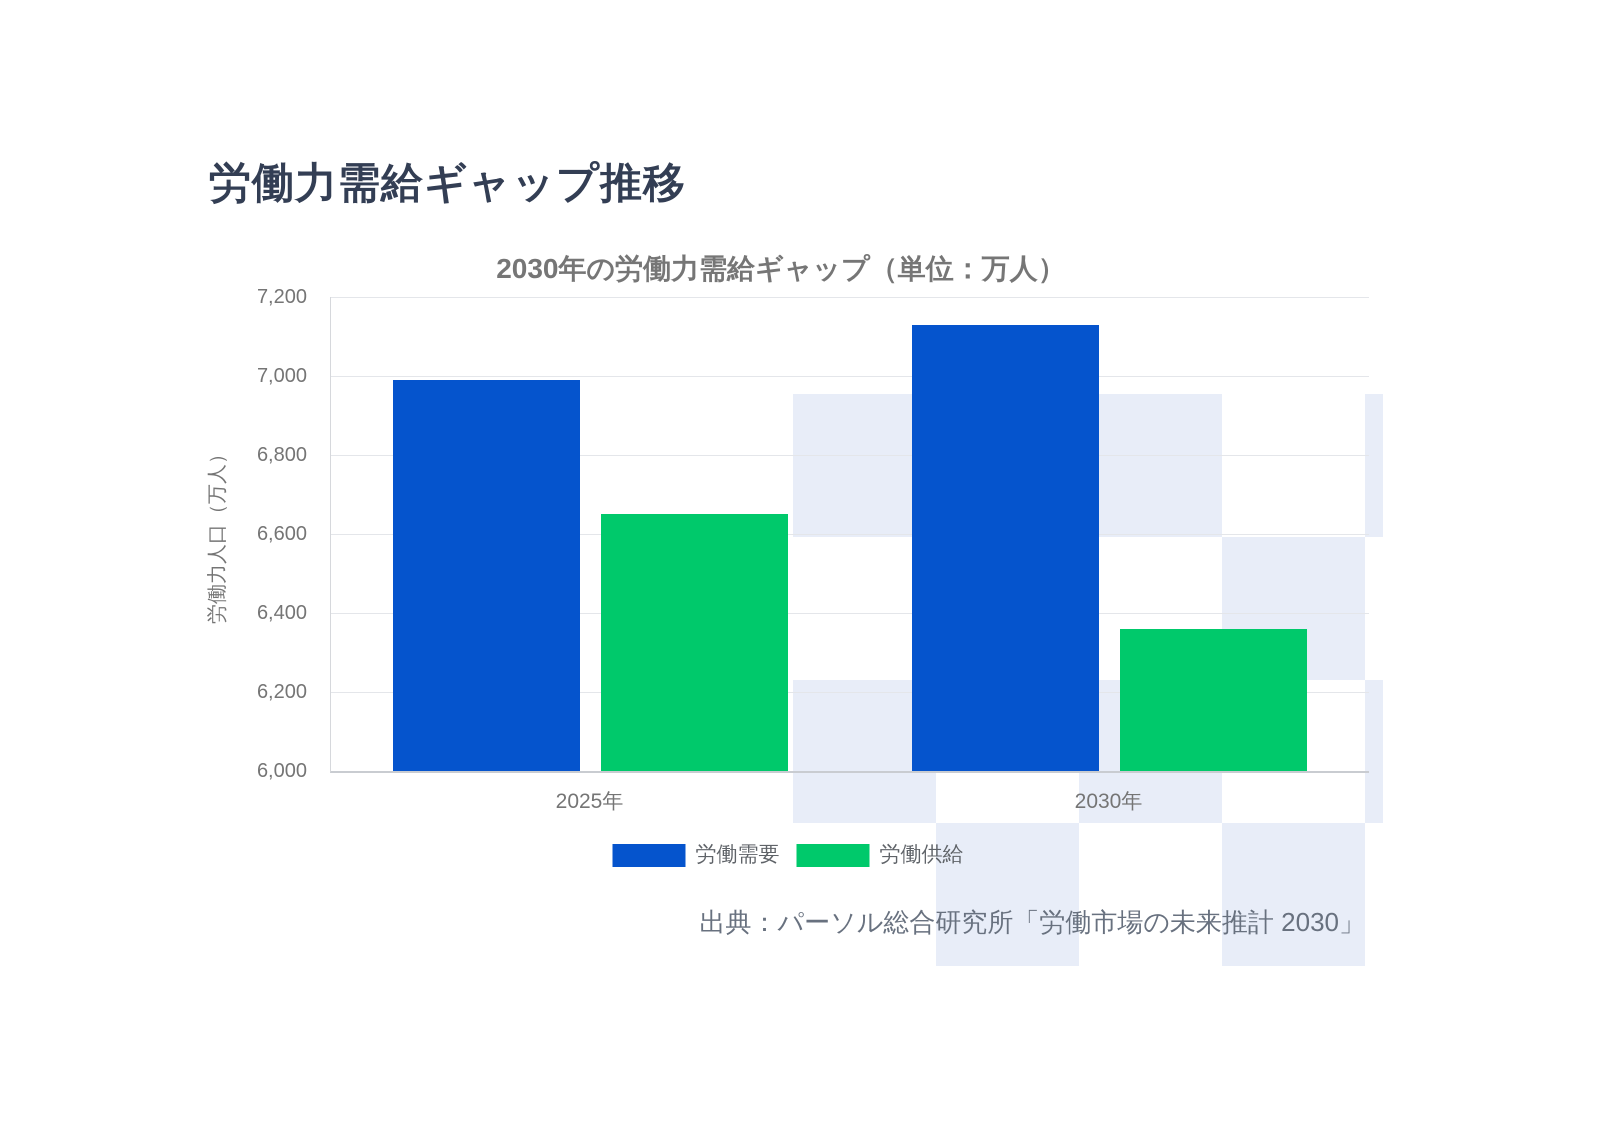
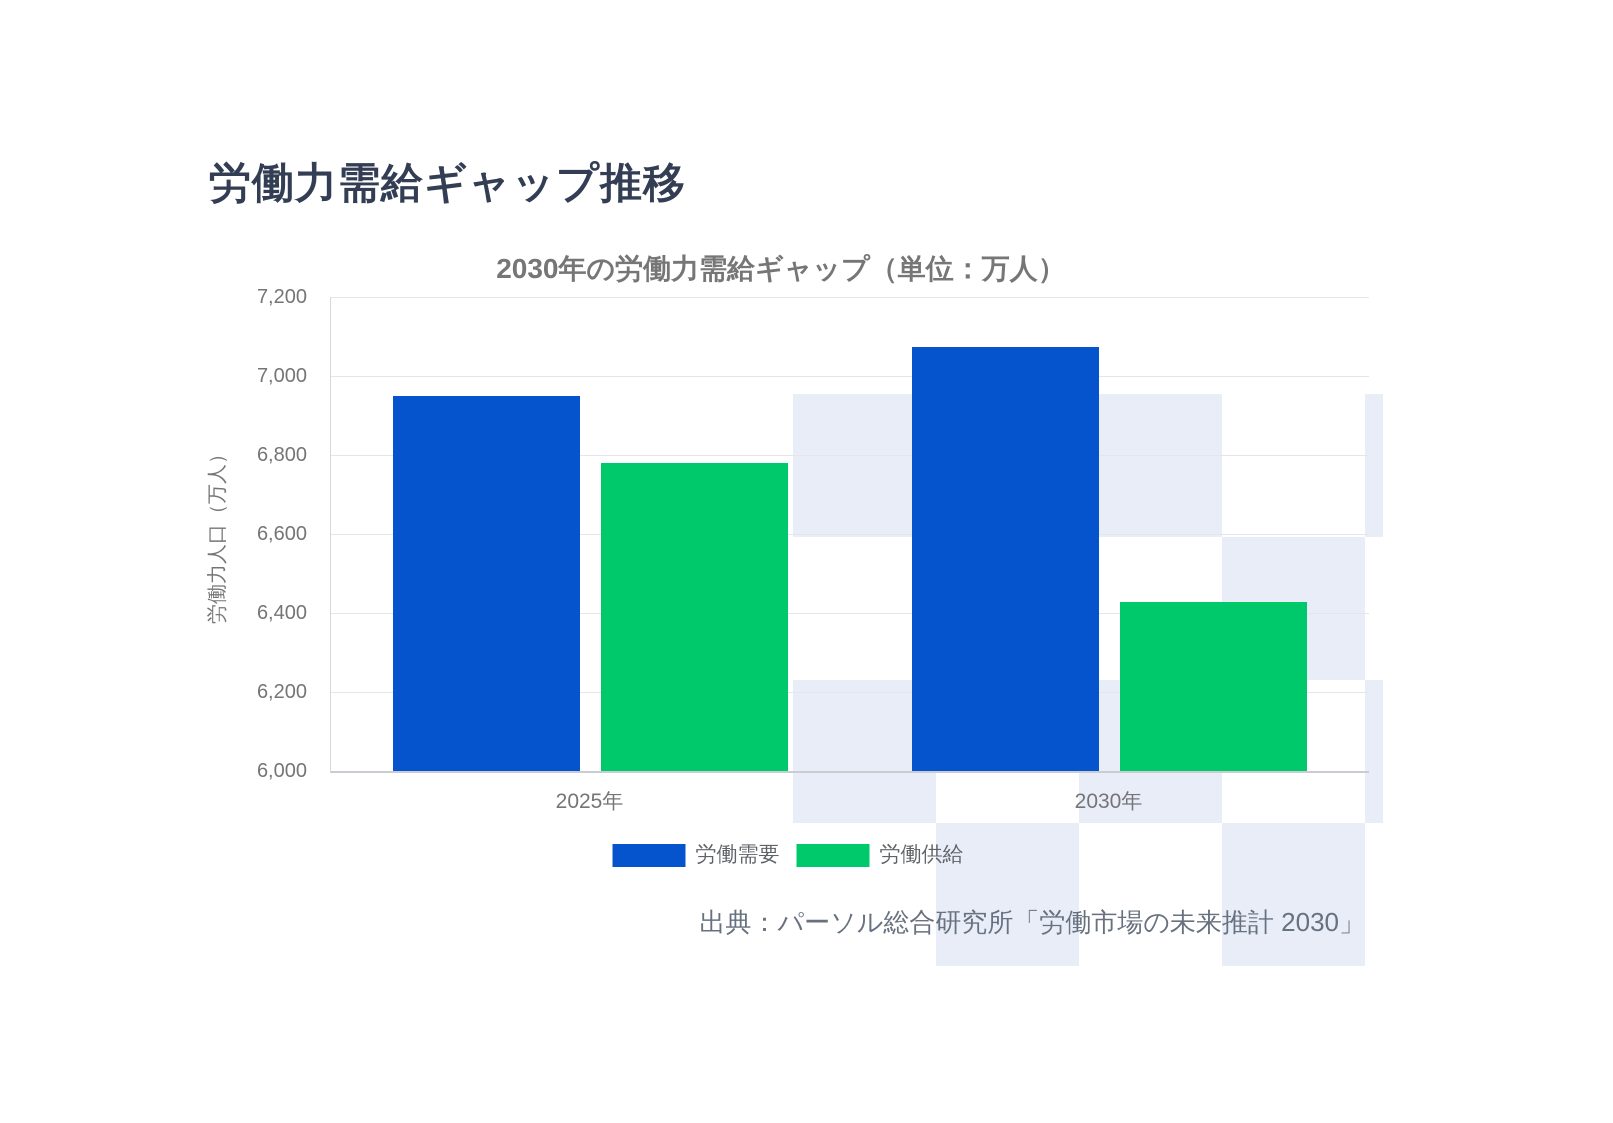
労働需要/2025年: 6990 -> 6950
労働供給/2025年: 6650 -> 6780
労働需要/2030年: 7130 -> 7070
労働供給/2030年: 6360 -> 6430
